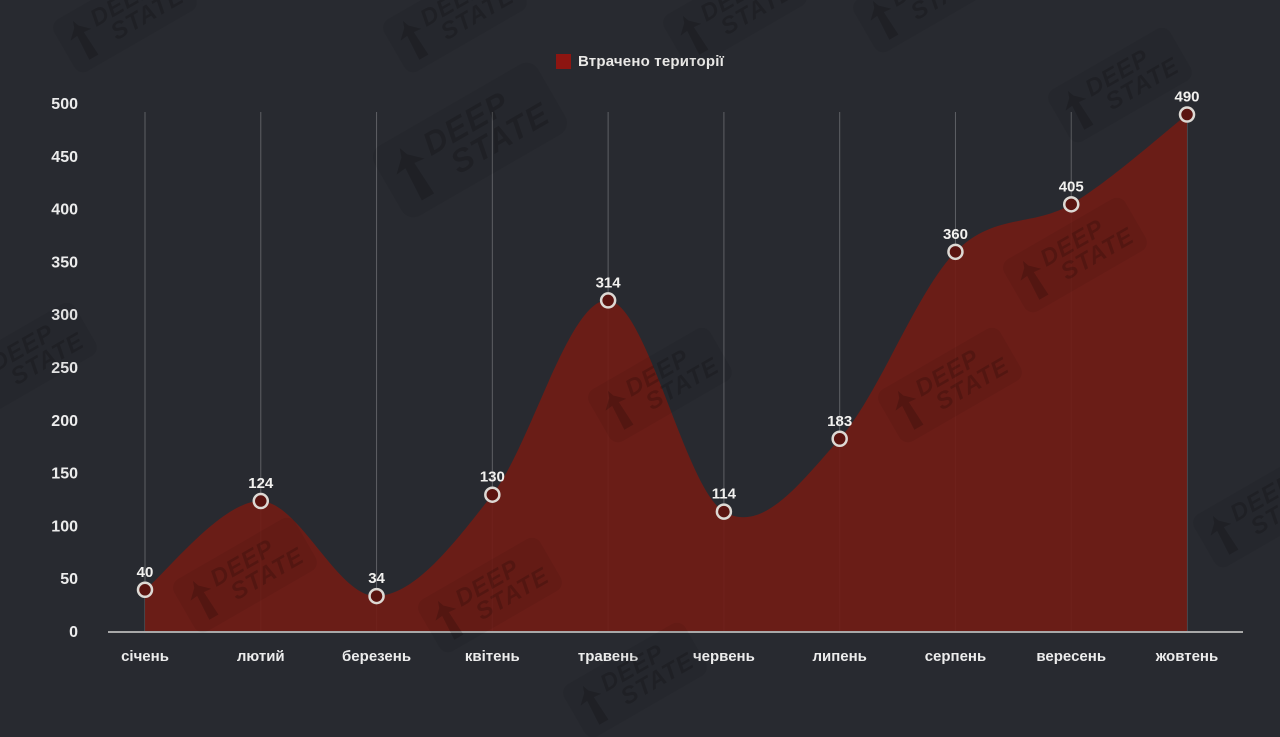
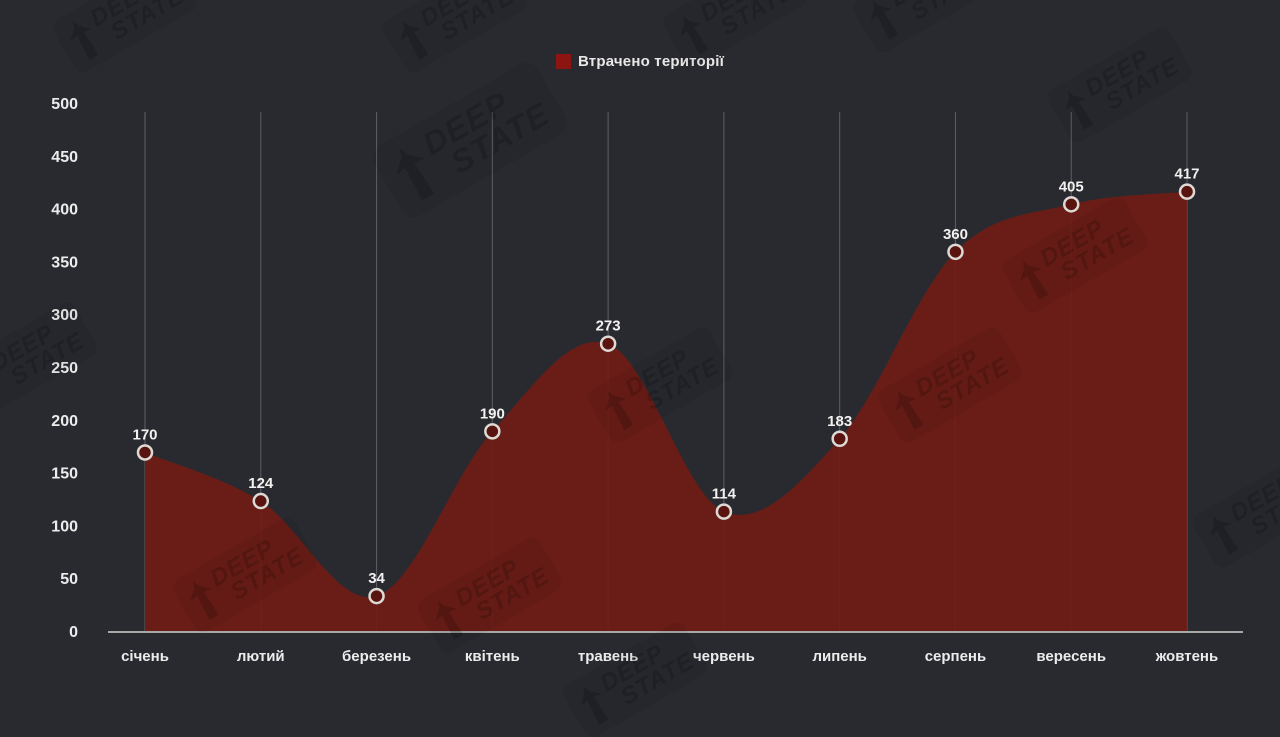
січень: 40 -> 170
квітень: 130 -> 190
травень: 314 -> 273
жовтень: 490 -> 417
